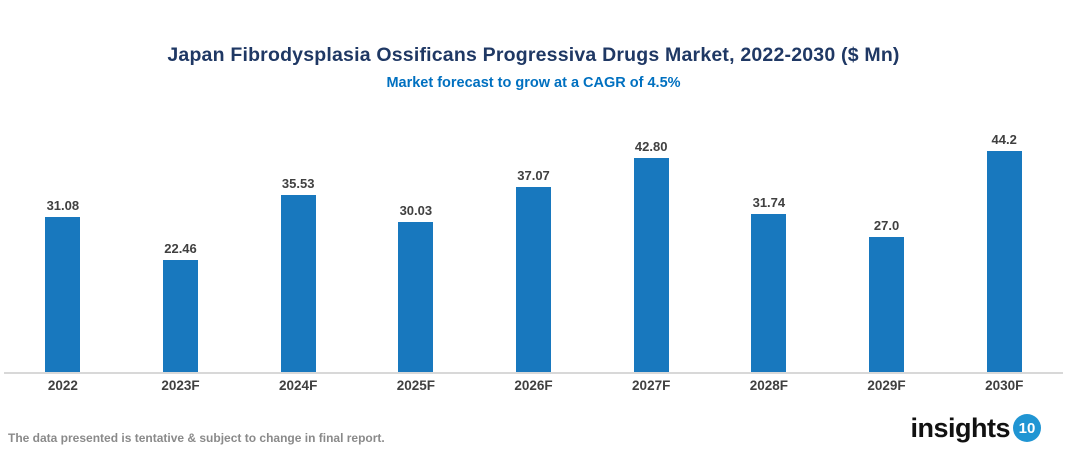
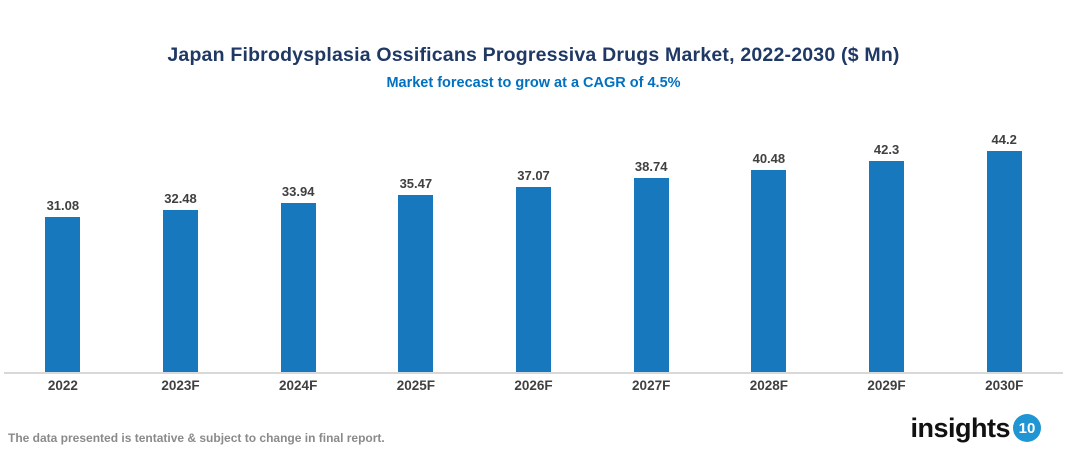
2023F: 22.46 -> 32.48
2024F: 35.53 -> 33.94
2025F: 30.03 -> 35.47
2027F: 42.80 -> 38.74
2028F: 31.74 -> 40.48
2029F: 27.0 -> 42.3
